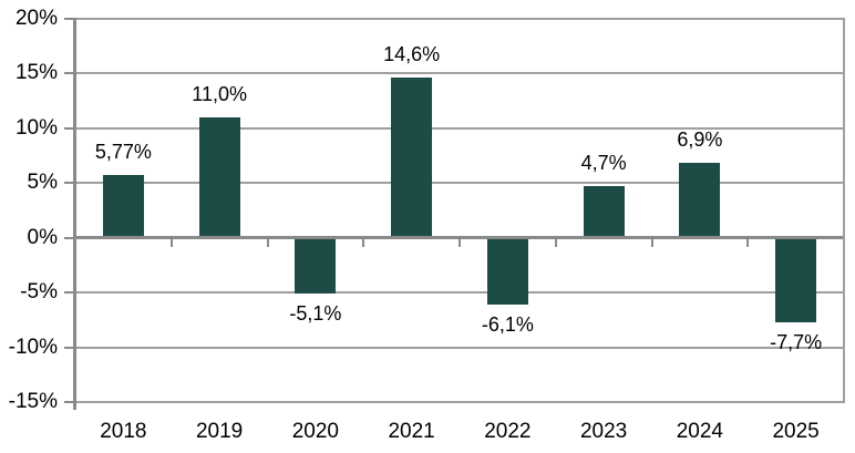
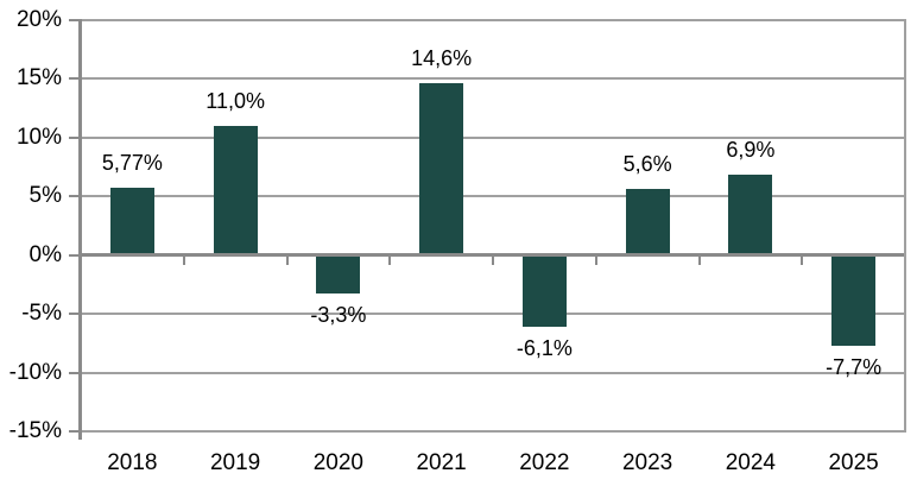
2020: -5,1% -> -3,3%
2023: 4,7% -> 5,6%
